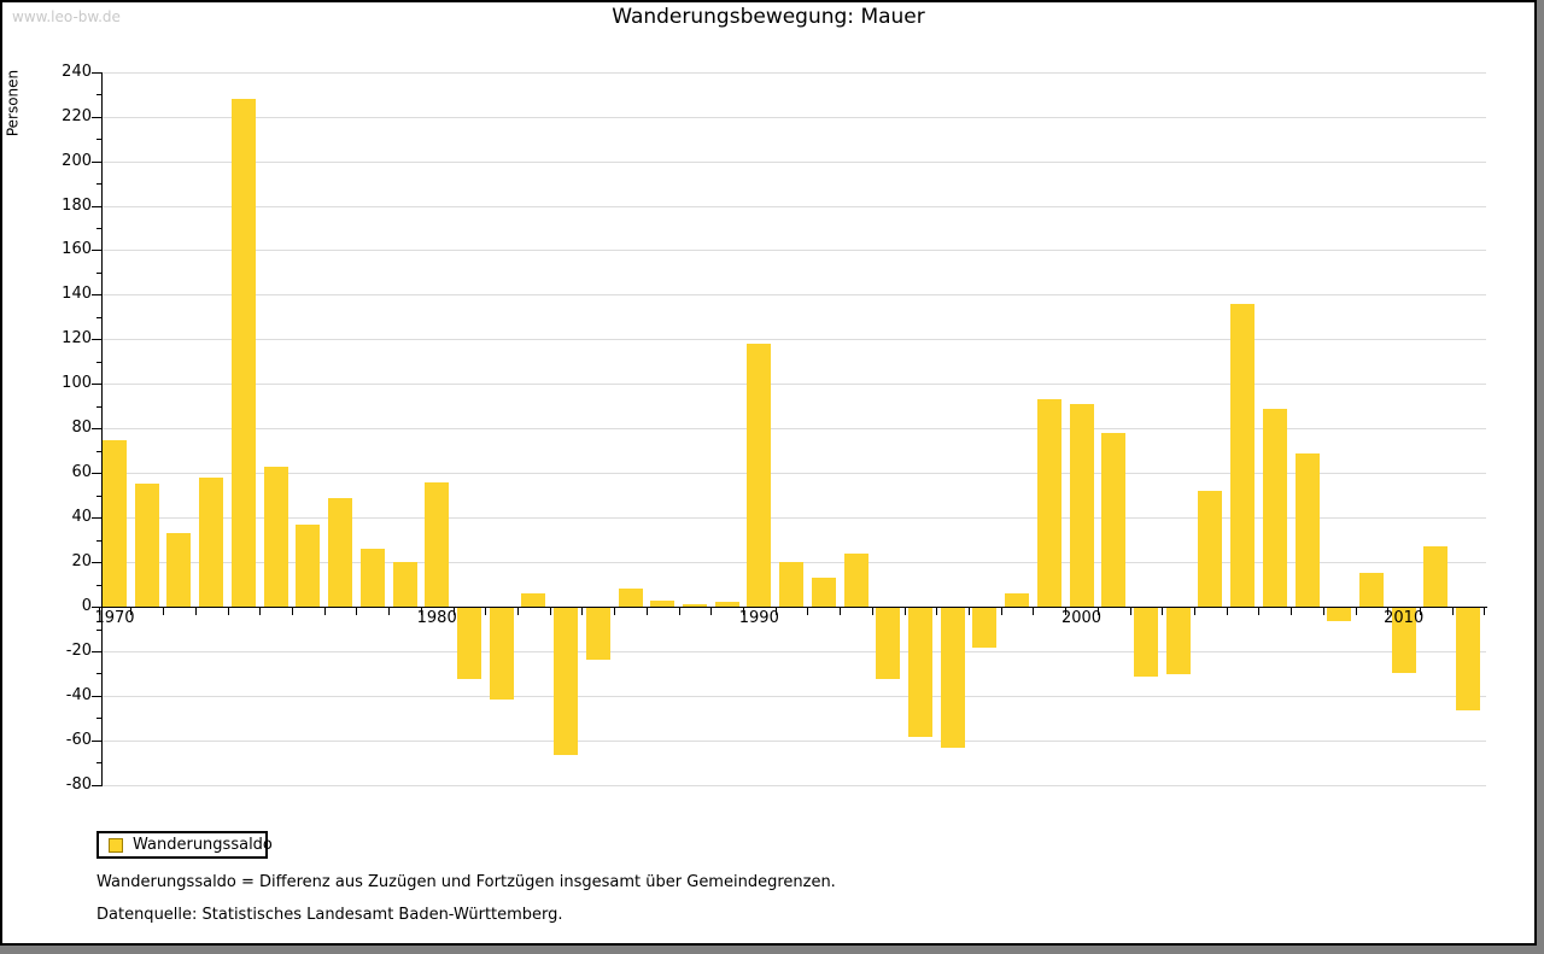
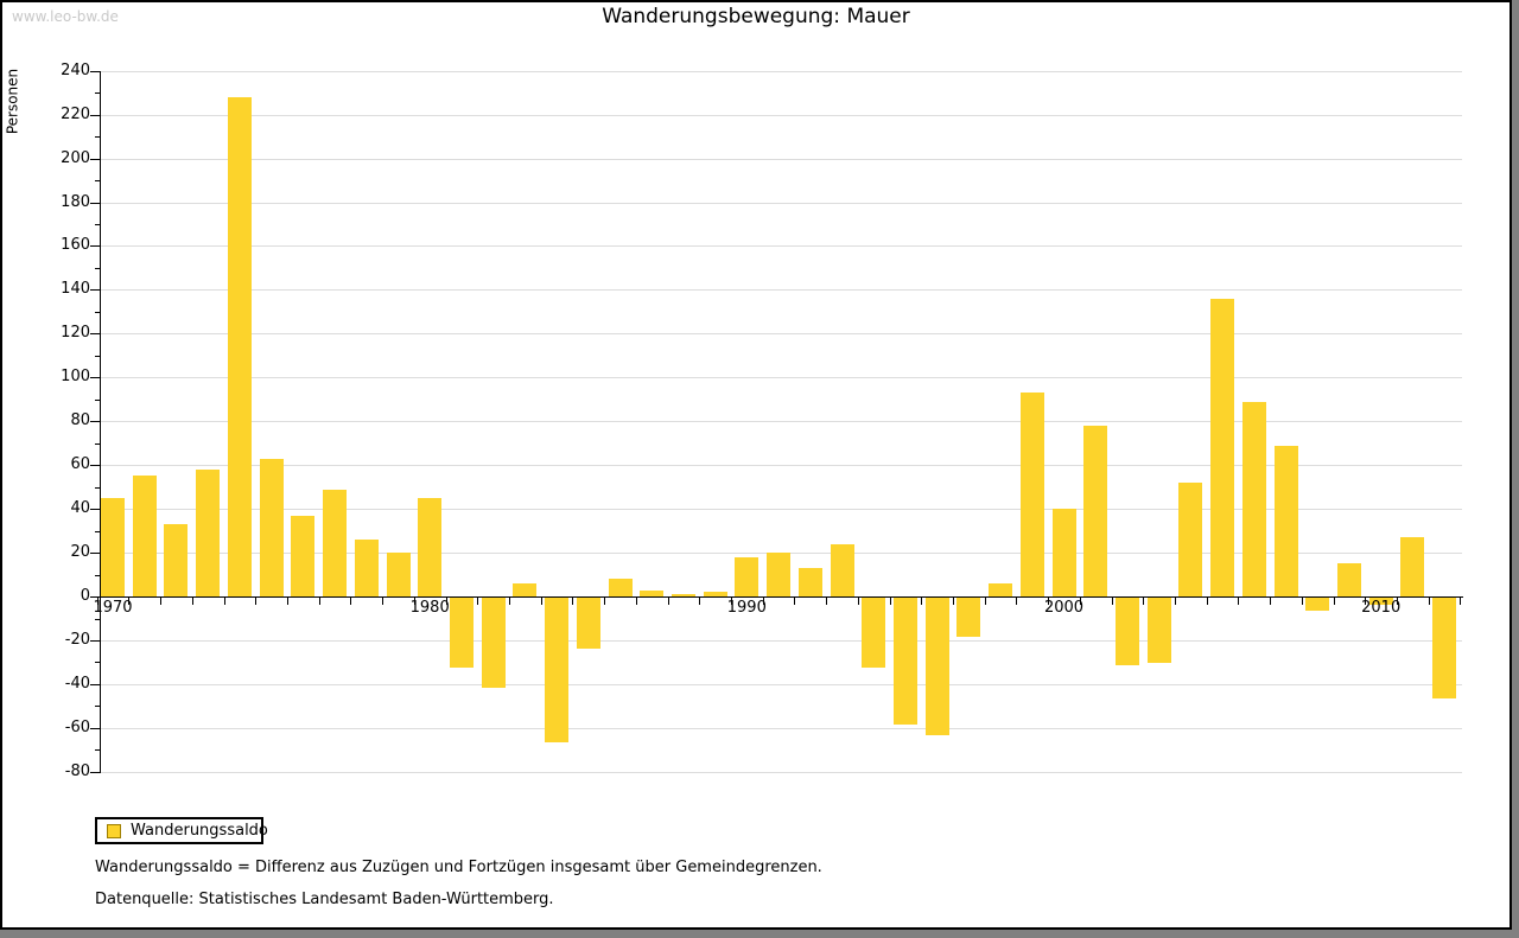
1970: 75 -> 45
1980: 56 -> 45
1990: 118 -> 18
2000: 91 -> 40
2010: -29 -> -3
